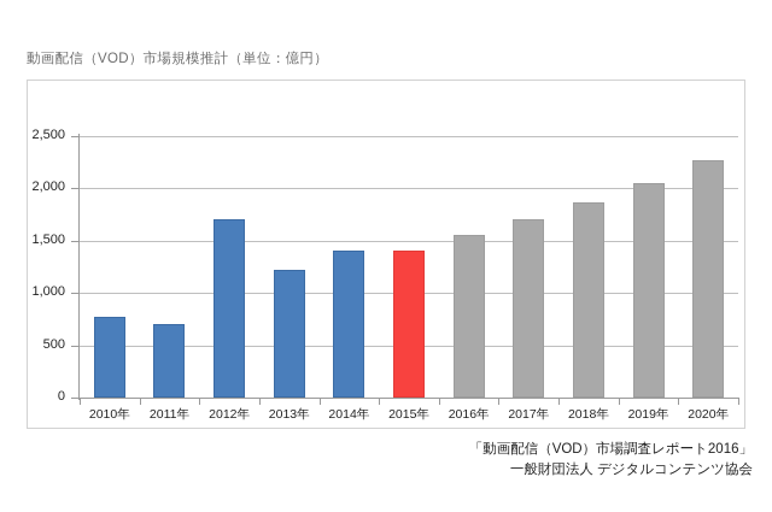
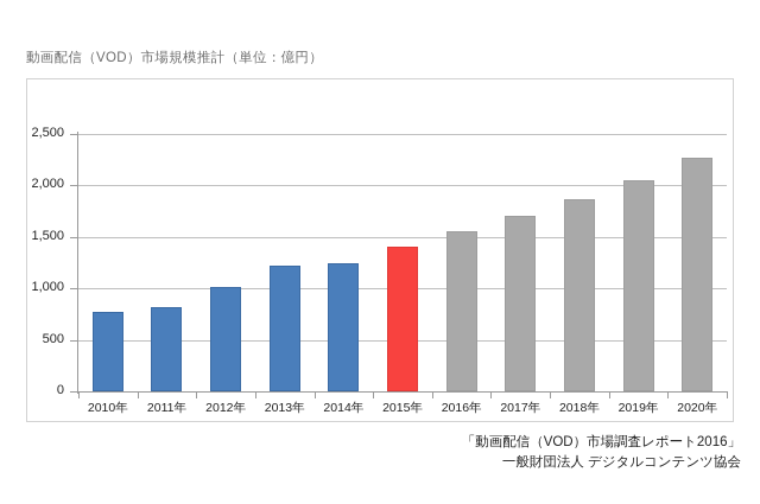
2011年: 700 -> 800
2012年: 1700 -> 1000
2014年: 1400 -> 1200
